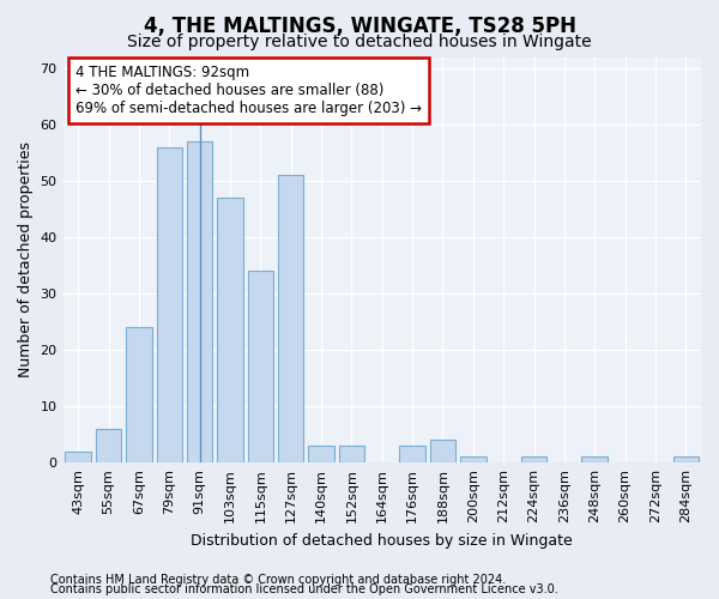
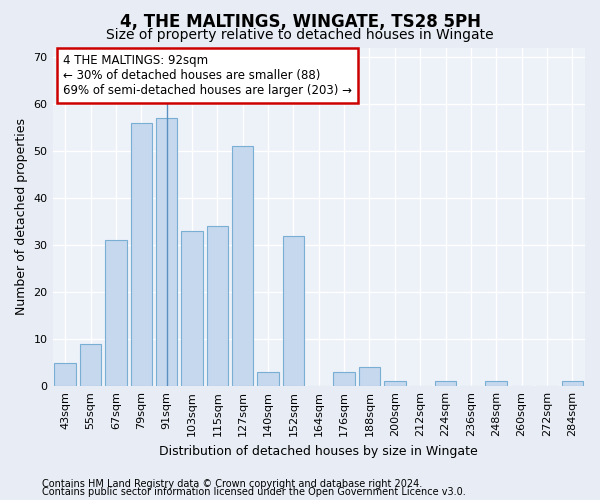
43sqm: 2 -> 5
55sqm: 6 -> 9
67sqm: 24 -> 31
103sqm: 47 -> 33
152sqm: 3 -> 32
